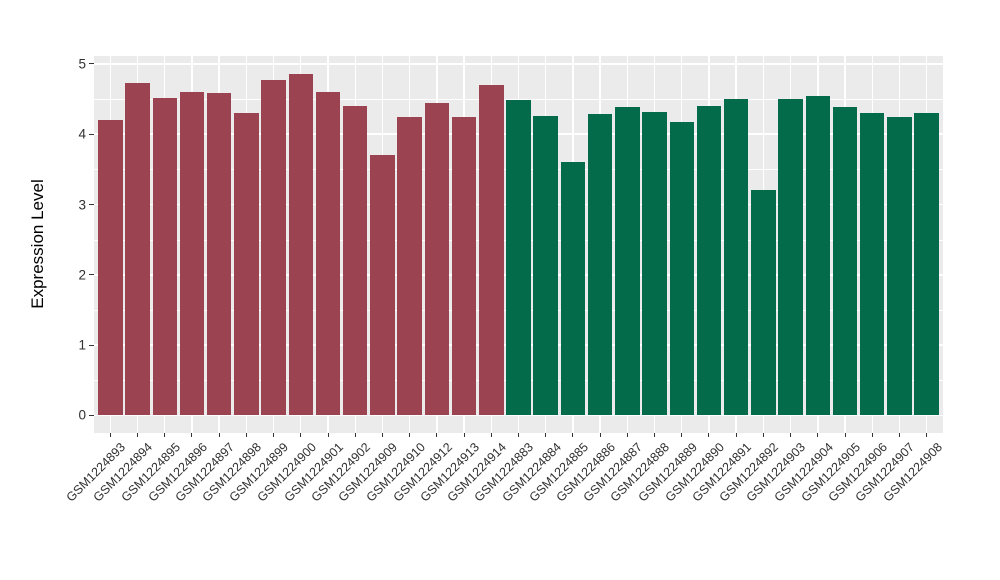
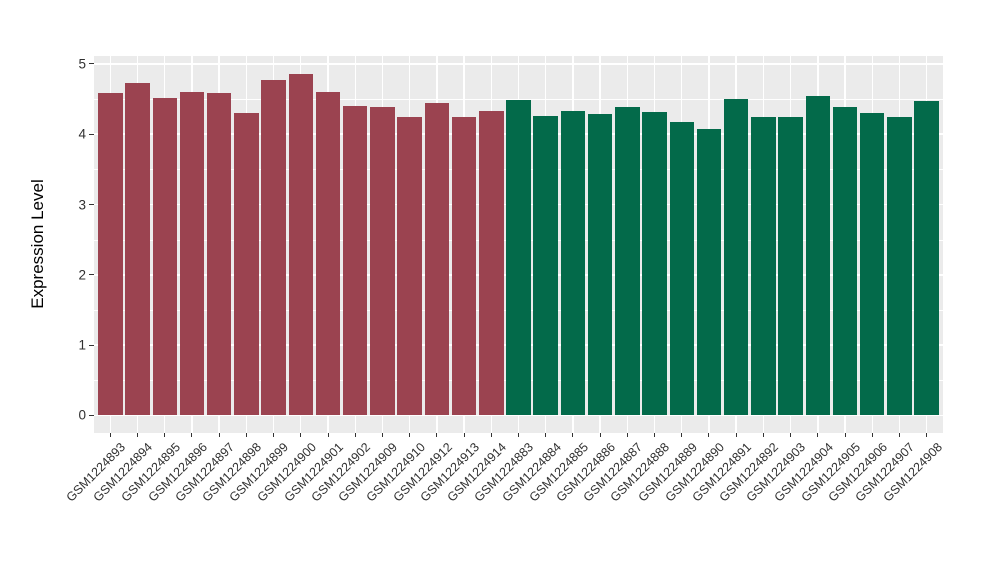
GSM1224893: 4.2 -> 4.6
GSM1224909: 3.7 -> 4.4
GSM1224914: 4.7 -> 4.3
GSM1224885: 3.6 -> 4.3
GSM1224890: 4.4 -> 4.1
GSM1224892: 3.2 -> 4.2
GSM1224903: 4.5 -> 4.2
GSM1224908: 4.3 -> 4.5
